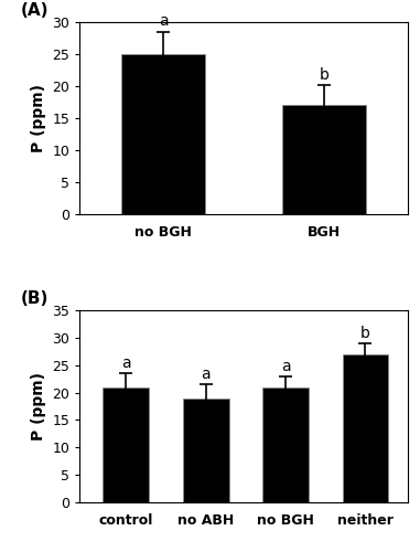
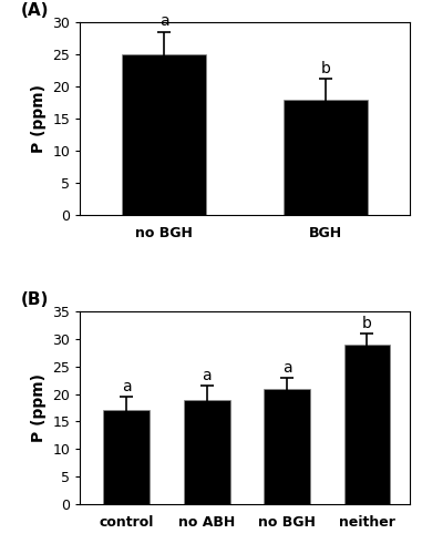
BGH: 17 -> 18
control: 21 -> 17
neither: 27 -> 29
